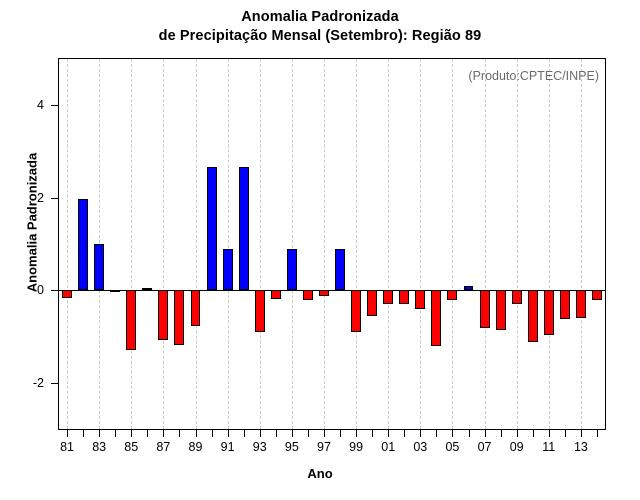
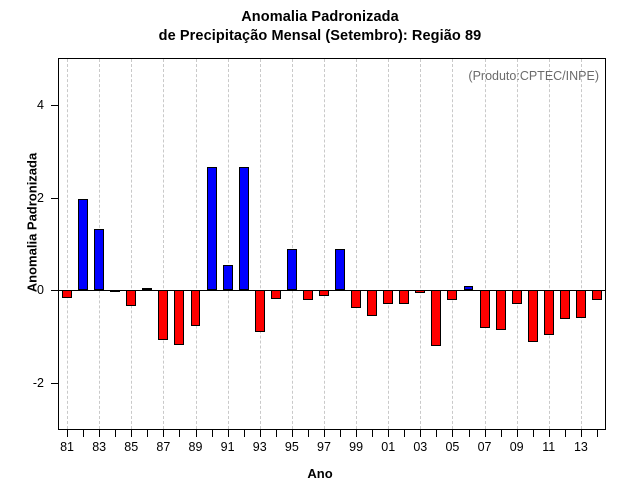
83: 1.0 -> 1.3
85: -1.3 -> -0.3
91: 0.9 -> 0.6
99: -0.9 -> -0.4
03: -0.4 -> -0.1
